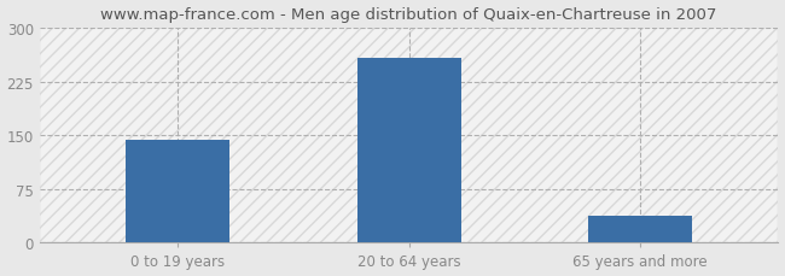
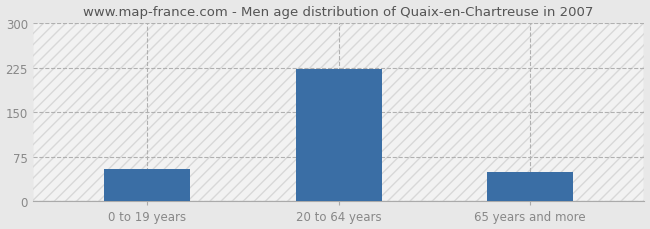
0 to 19 years: 144 -> 54
20 to 64 years: 258 -> 222
65 years and more: 38 -> 50
